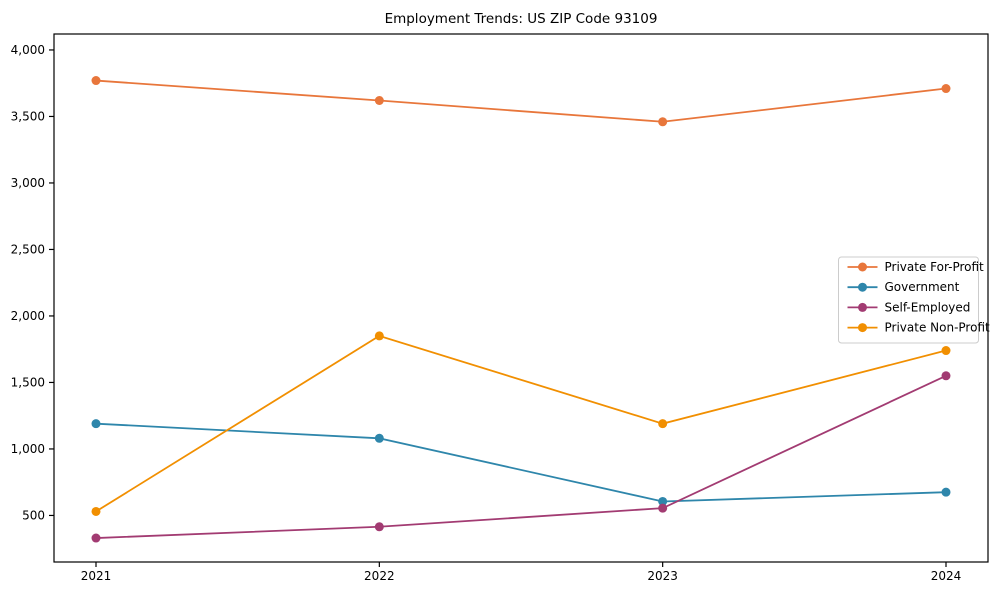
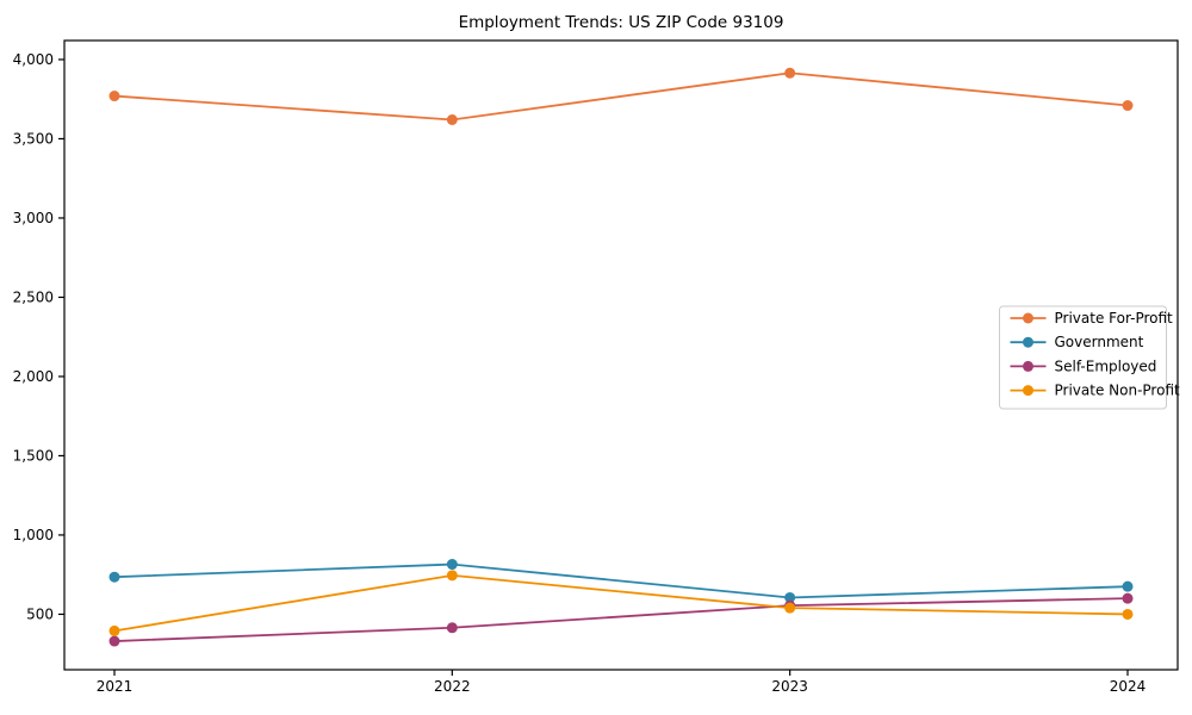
Government/2021: 1190 -> 740
Private Non-Profit/2021: 530 -> 400
Government/2022: 1080 -> 820
Private Non-Profit/2022: 1850 -> 740
Private For-Profit/2023: 3460 -> 3920
Private Non-Profit/2023: 1190 -> 540
Self-Employed/2024: 1550 -> 600
Private Non-Profit/2024: 1740 -> 500
